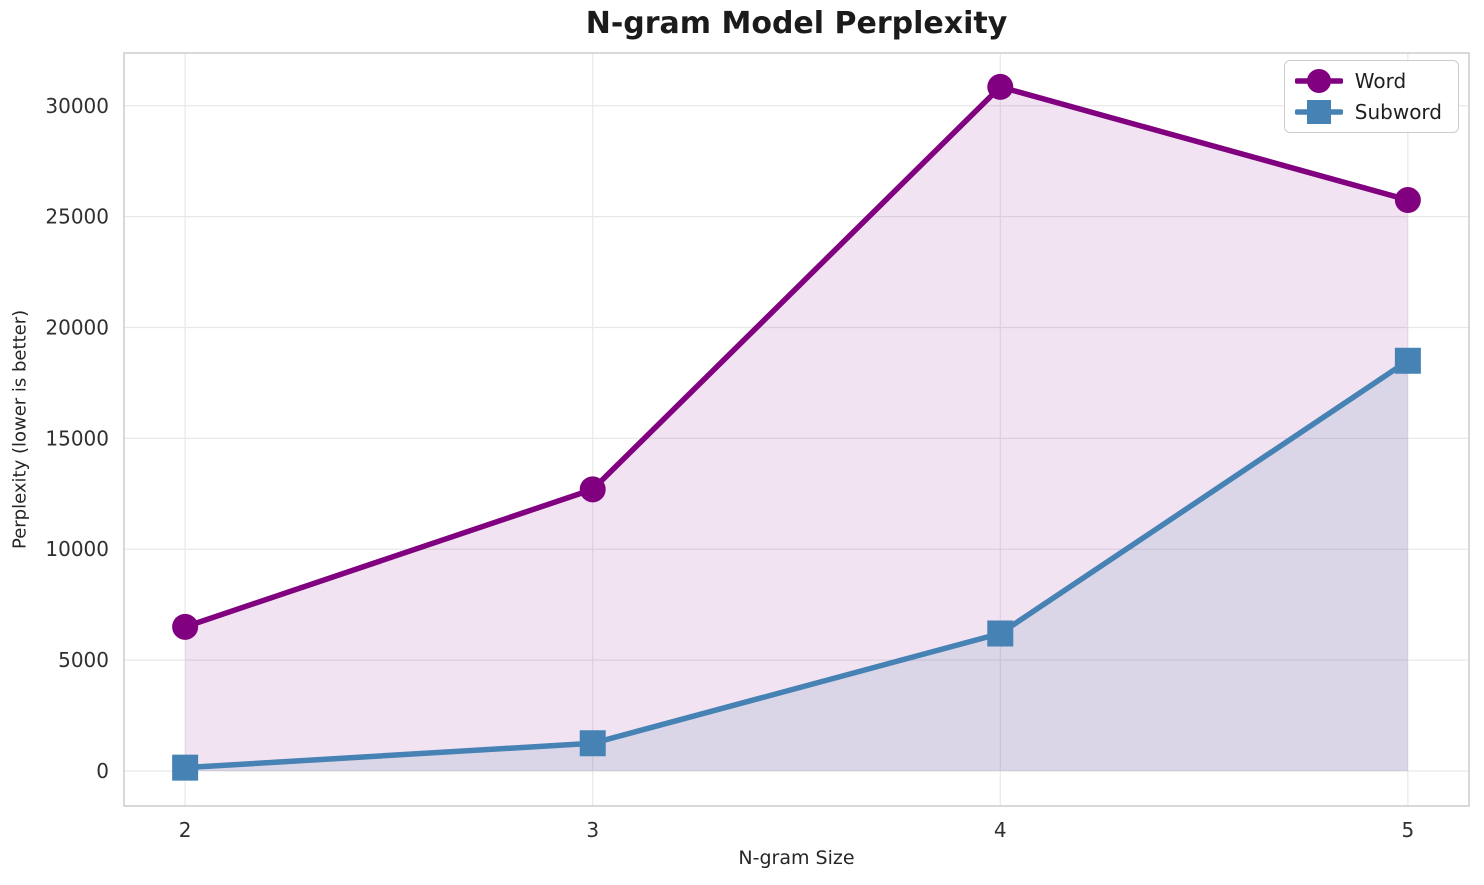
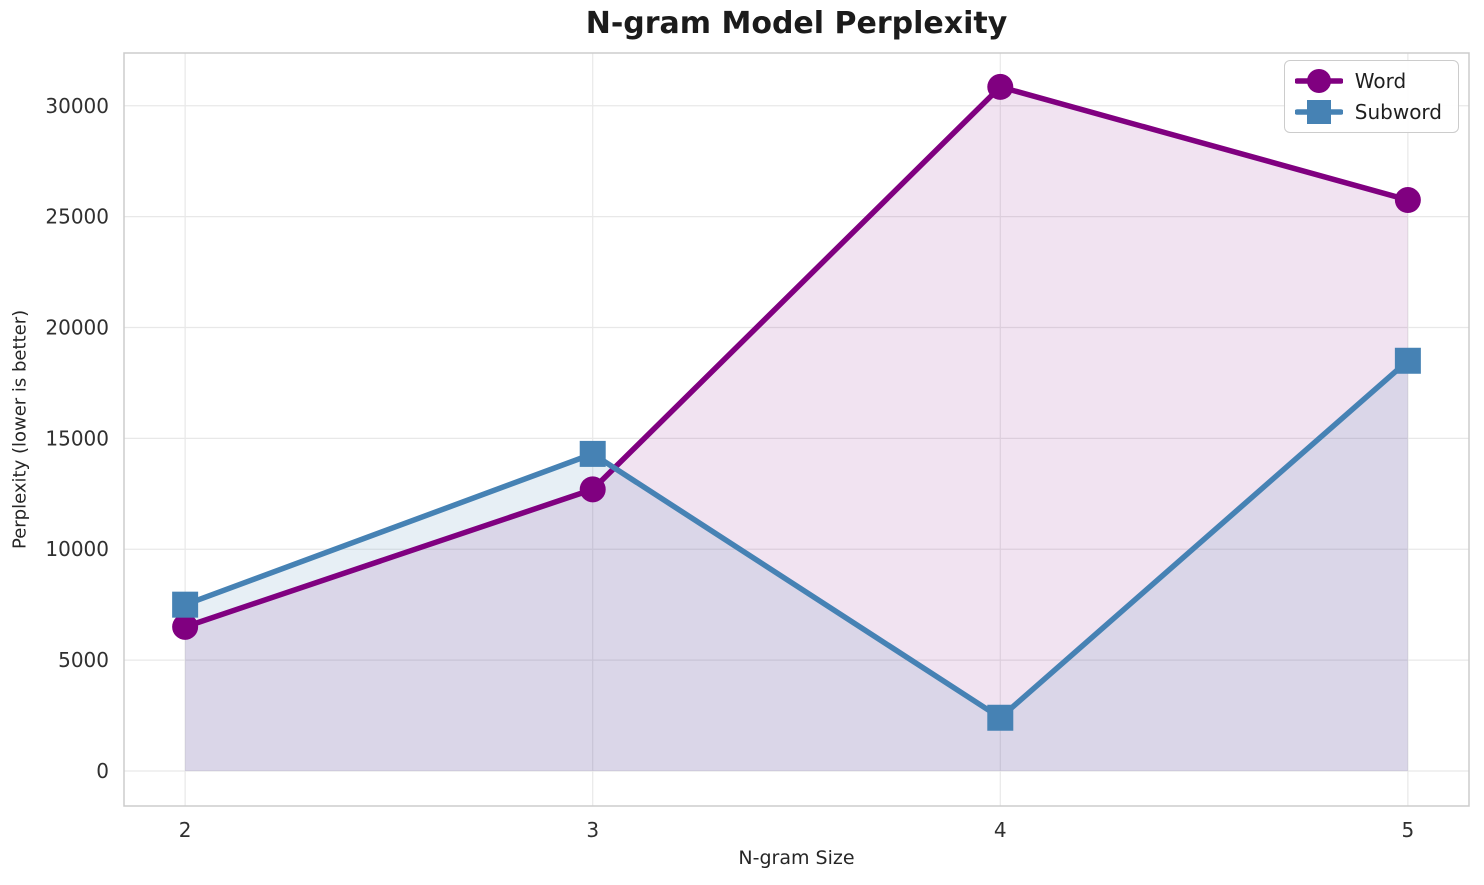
Subword/2: 200 -> 7500
Subword/3: 1200 -> 14300
Subword/4: 6200 -> 2400
